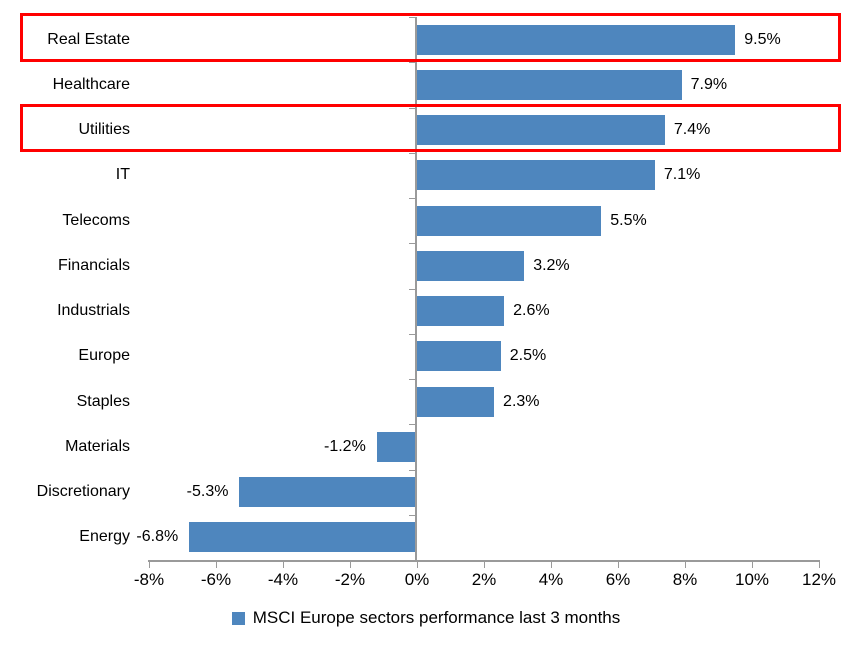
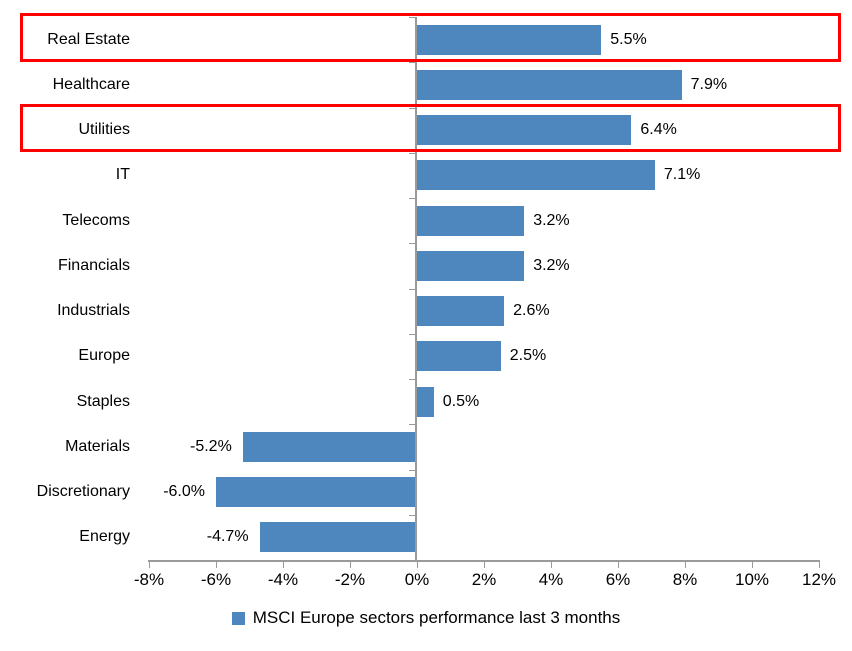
Real Estate: 9.5% -> 5.5%
Utilities: 7.4% -> 6.4%
Telecoms: 5.5% -> 3.2%
Staples: 2.3% -> 0.5%
Materials: -1.2% -> -5.2%
Discretionary: -5.3% -> -6.0%
Energy: -6.8% -> -4.7%
